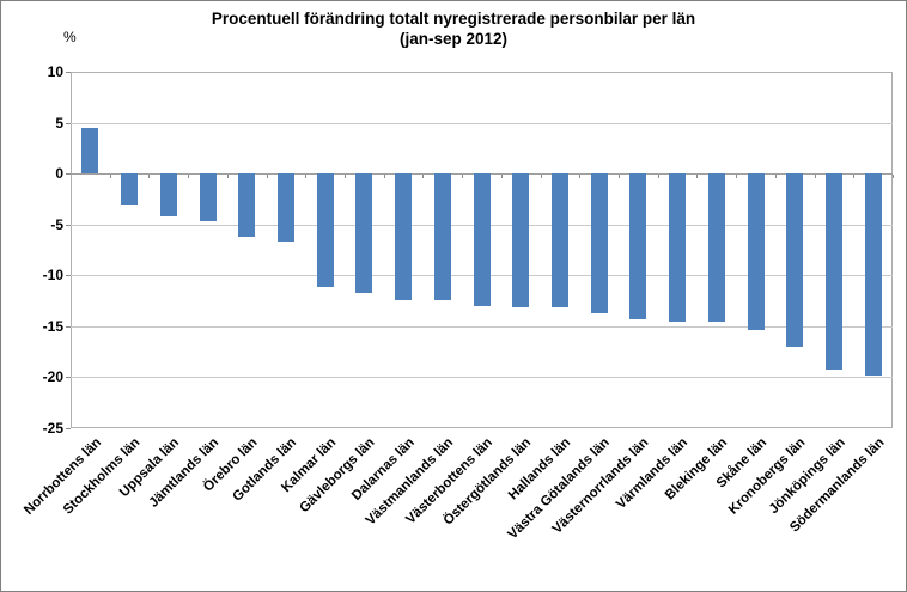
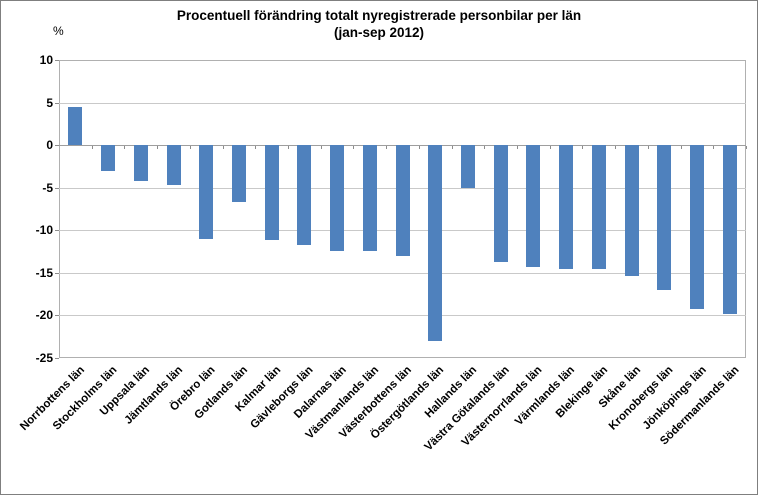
Örebro län: -6 -> -11
Östergötlands län: -13 -> -23
Hallands län: -13 -> -5
